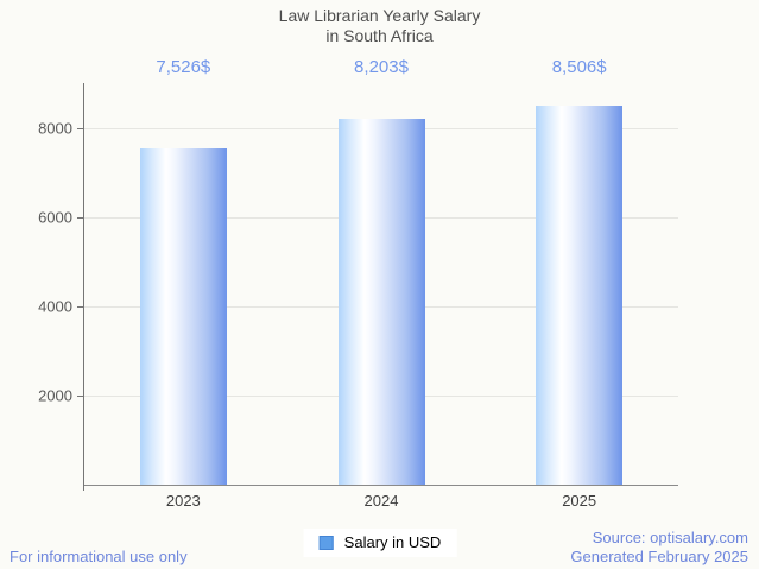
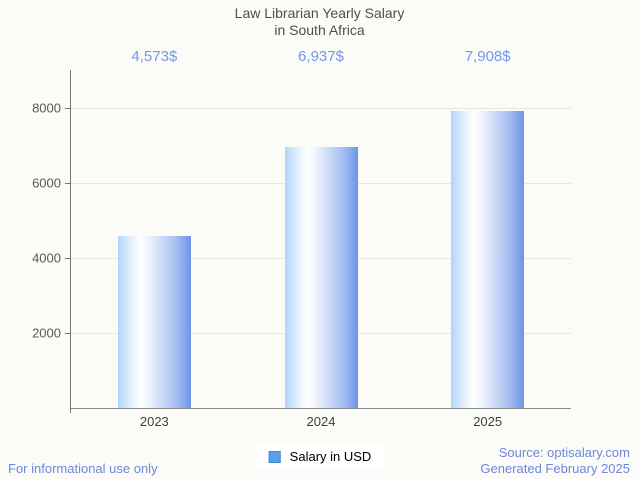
2023: 7,526 -> 4,573
2024: 8,203 -> 6,937
2025: 8,506 -> 7,908
